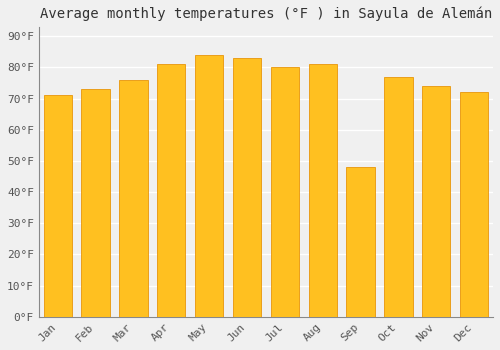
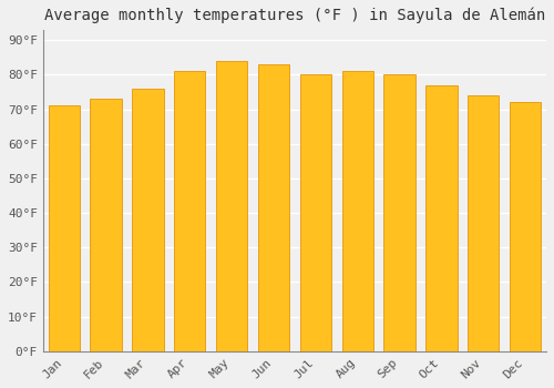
Sep: 48°F -> 80°F
